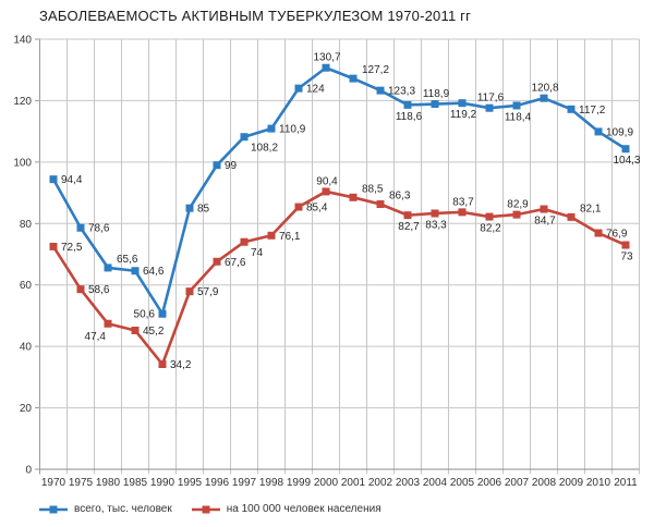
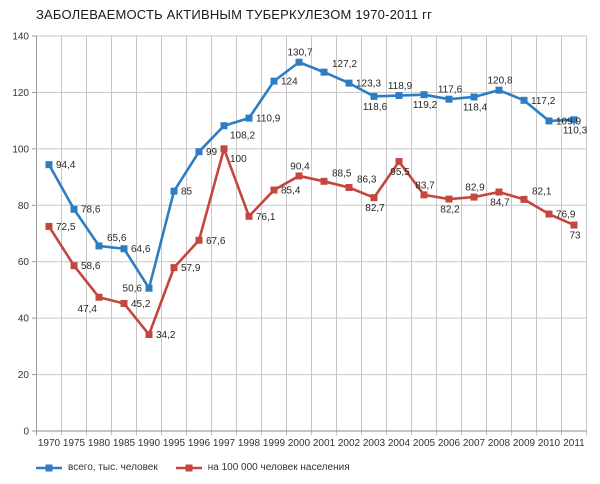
на 100 000 человек населения/1997: 74 -> 100
на 100 000 человек населения/2004: 83,3 -> 95,5
всего, тыс. человек/2011: 104,3 -> 110,3
